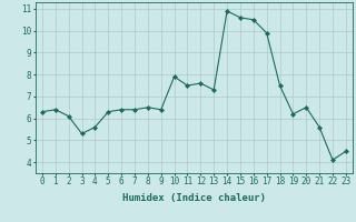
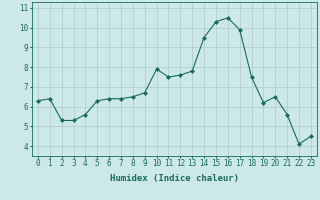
2: 6.1 -> 5.3
9: 6.4 -> 6.7
13: 7.3 -> 7.8
14: 10.9 -> 9.5
15: 10.6 -> 10.3
